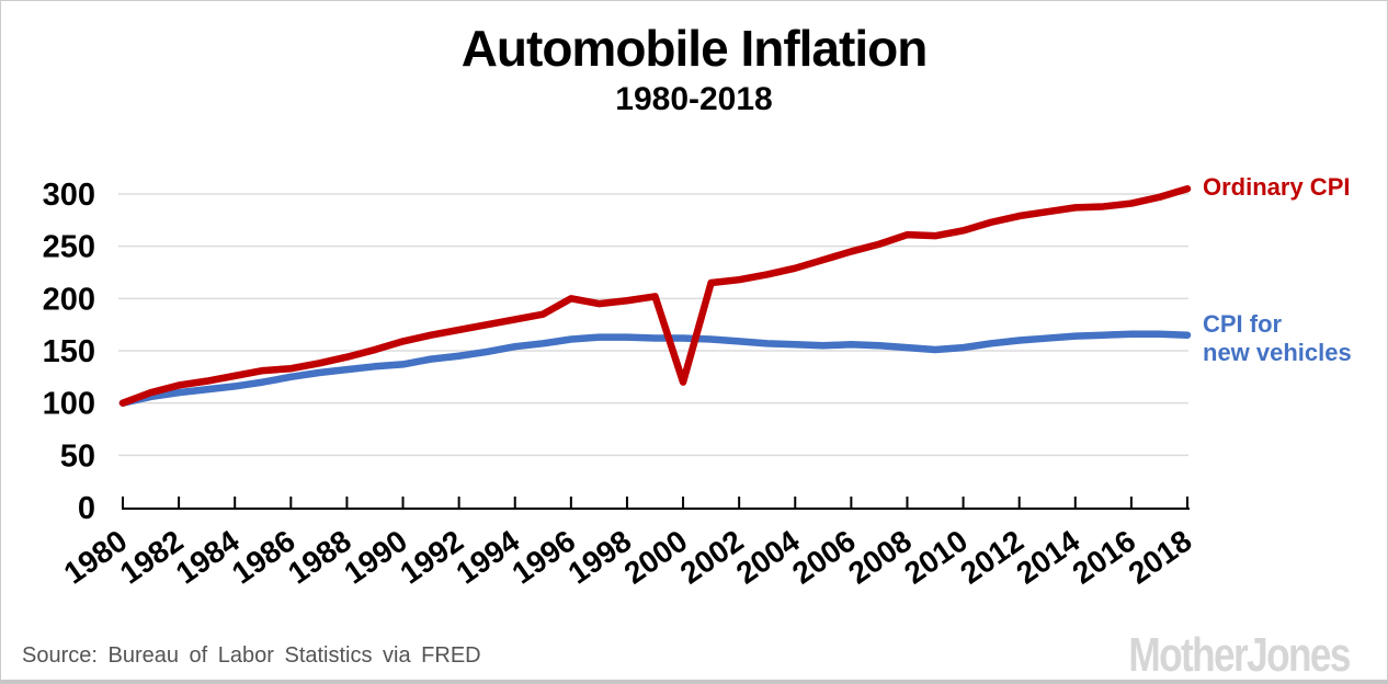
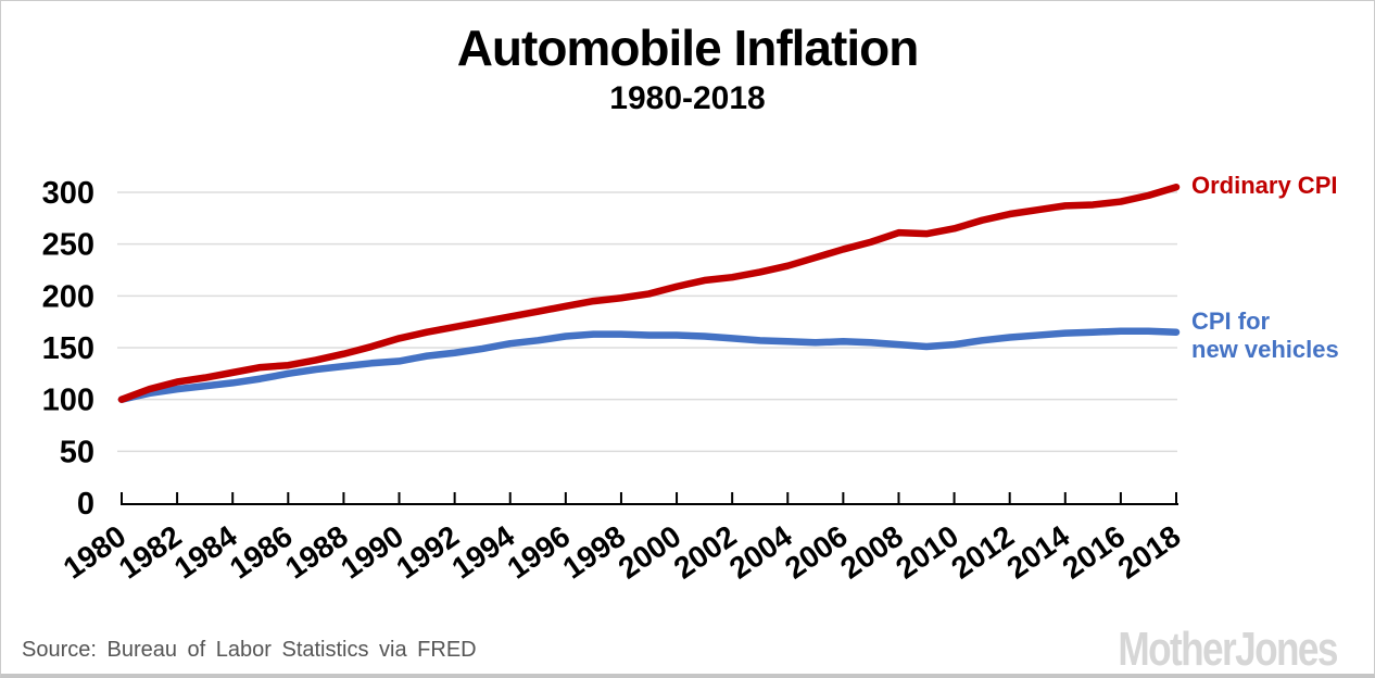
Ordinary CPI/1996: 200 -> 190
Ordinary CPI/2000: 120 -> 210
